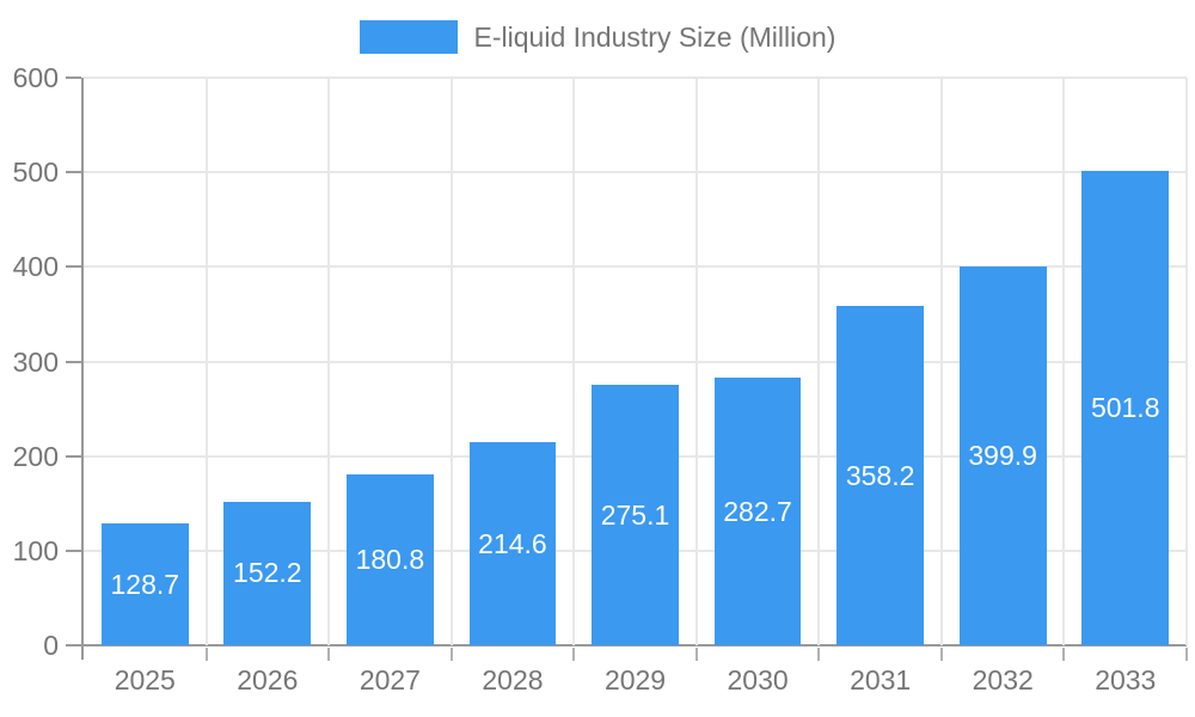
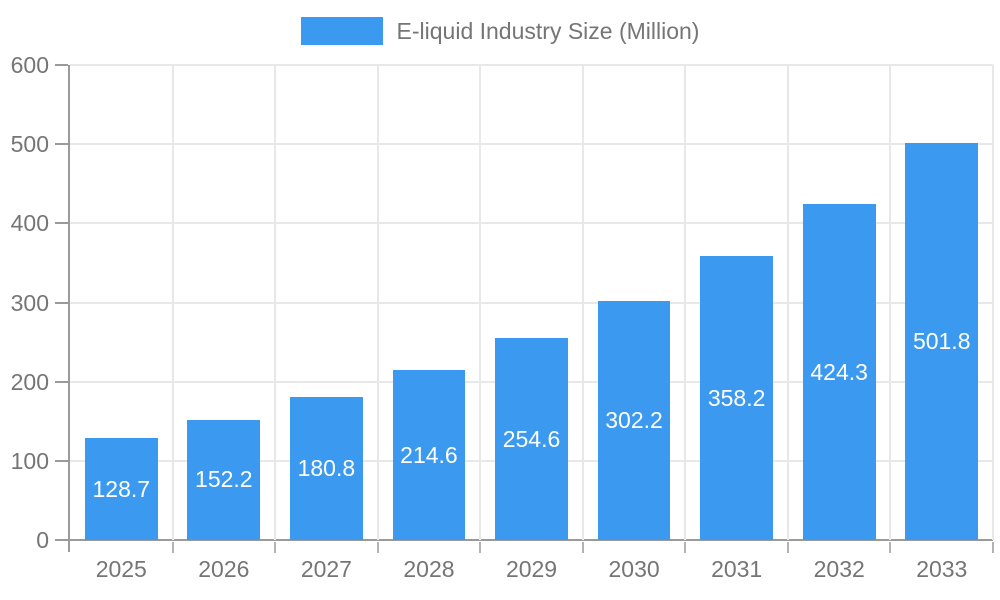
2029: 275.1 -> 254.6
2030: 282.7 -> 302.2
2032: 399.9 -> 424.3
